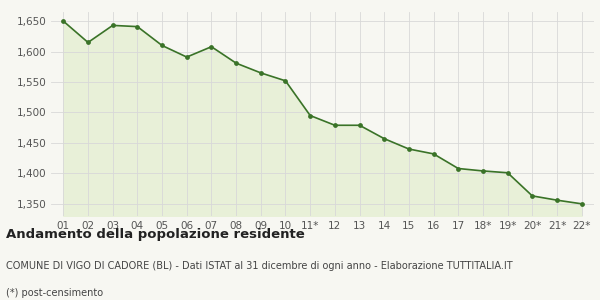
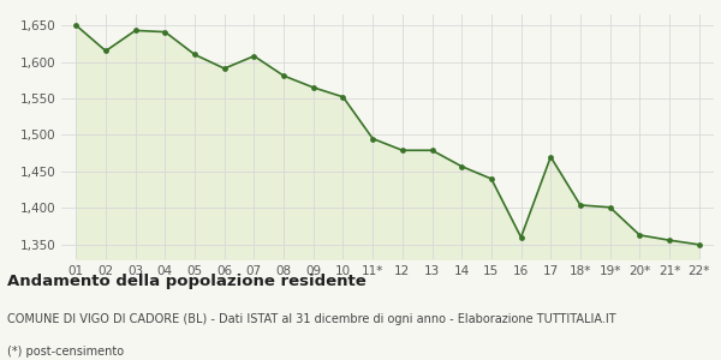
16: 1,432 -> 1,360
17: 1,408 -> 1,470
